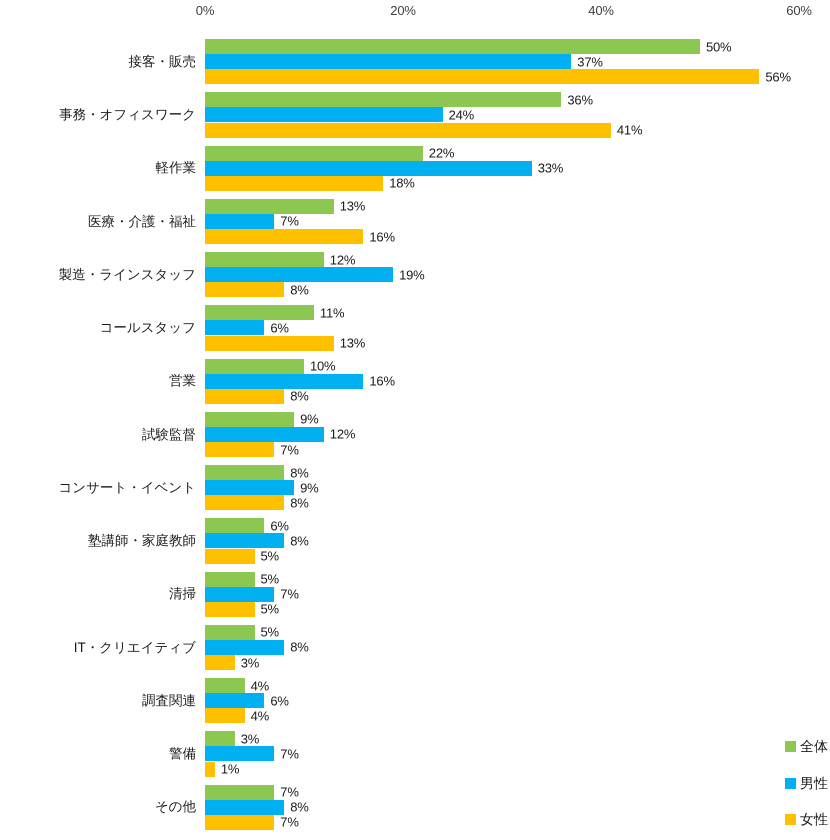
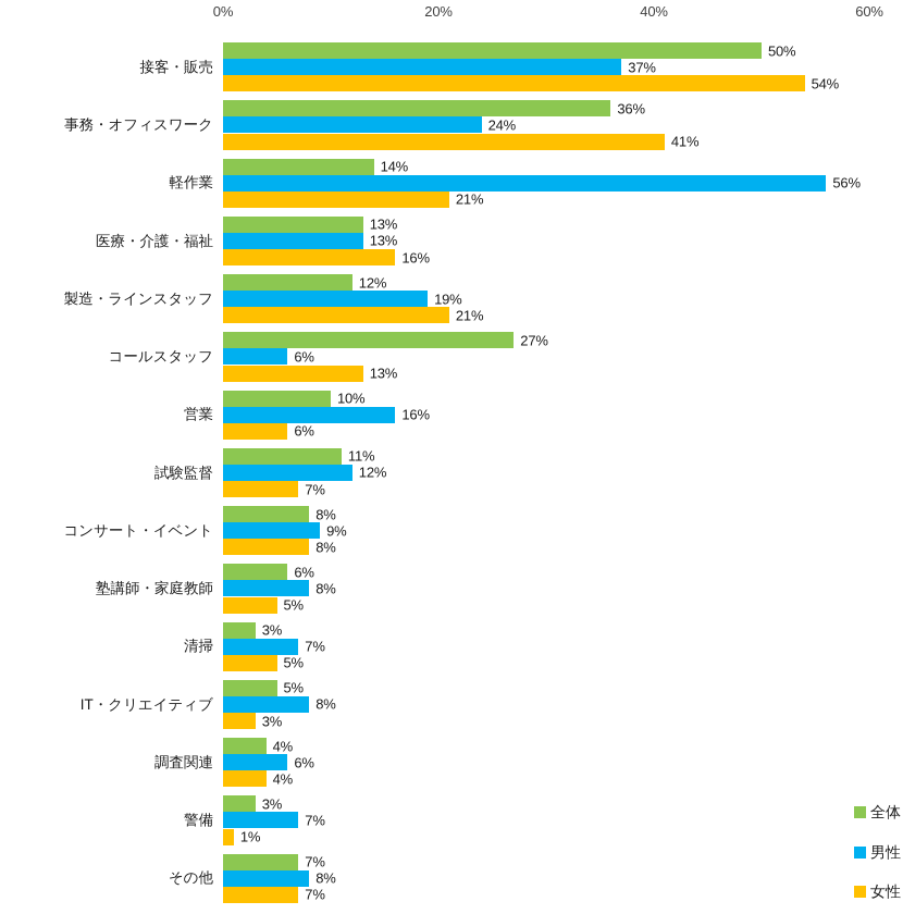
女性/接客・販売: 56% -> 54%
全体/軽作業: 22% -> 14%
男性/軽作業: 33% -> 56%
女性/軽作業: 18% -> 21%
男性/医療・介護・福祉: 7% -> 13%
女性/製造・ラインスタッフ: 8% -> 21%
全体/コールスタッフ: 11% -> 27%
女性/営業: 8% -> 6%
全体/試験監督: 9% -> 11%
全体/清掃: 5% -> 3%
